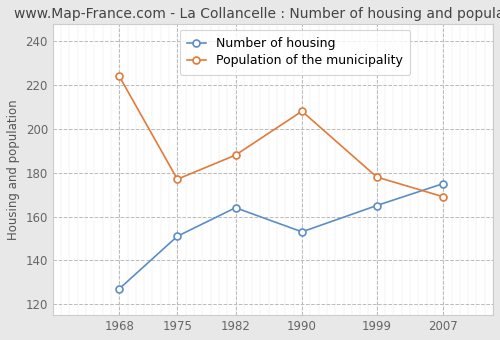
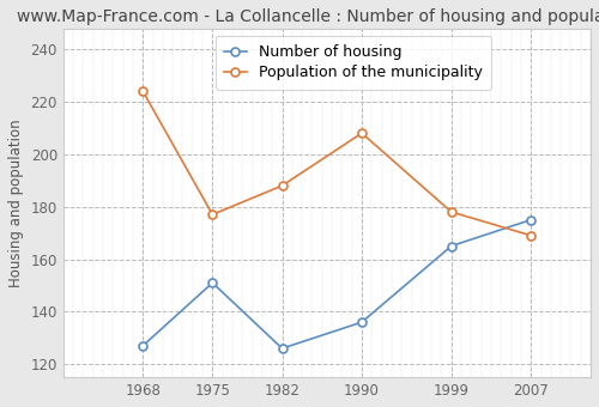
Number of housing/1982: 164 -> 126
Number of housing/1990: 153 -> 136
